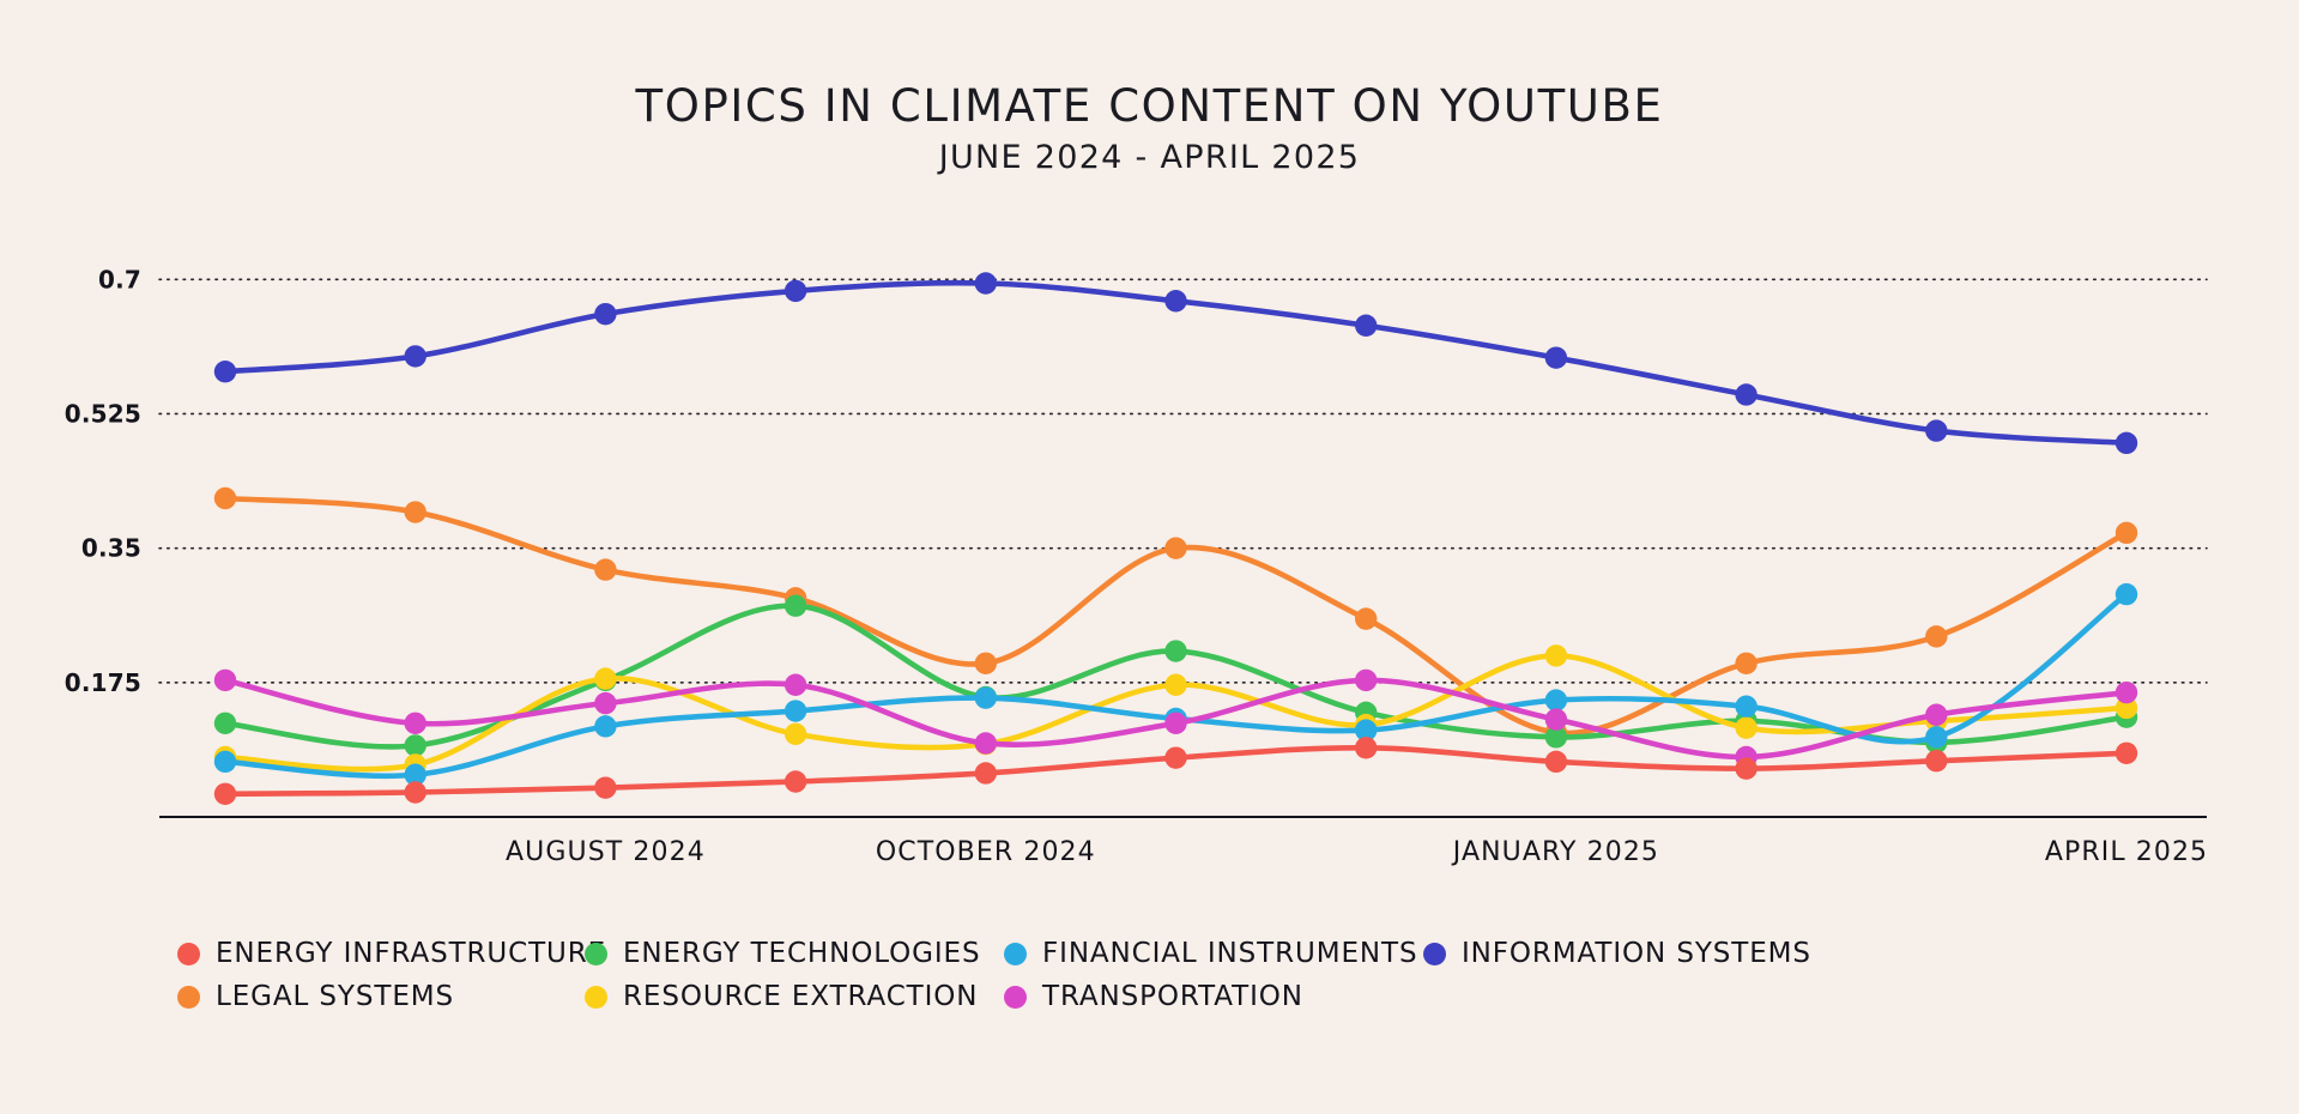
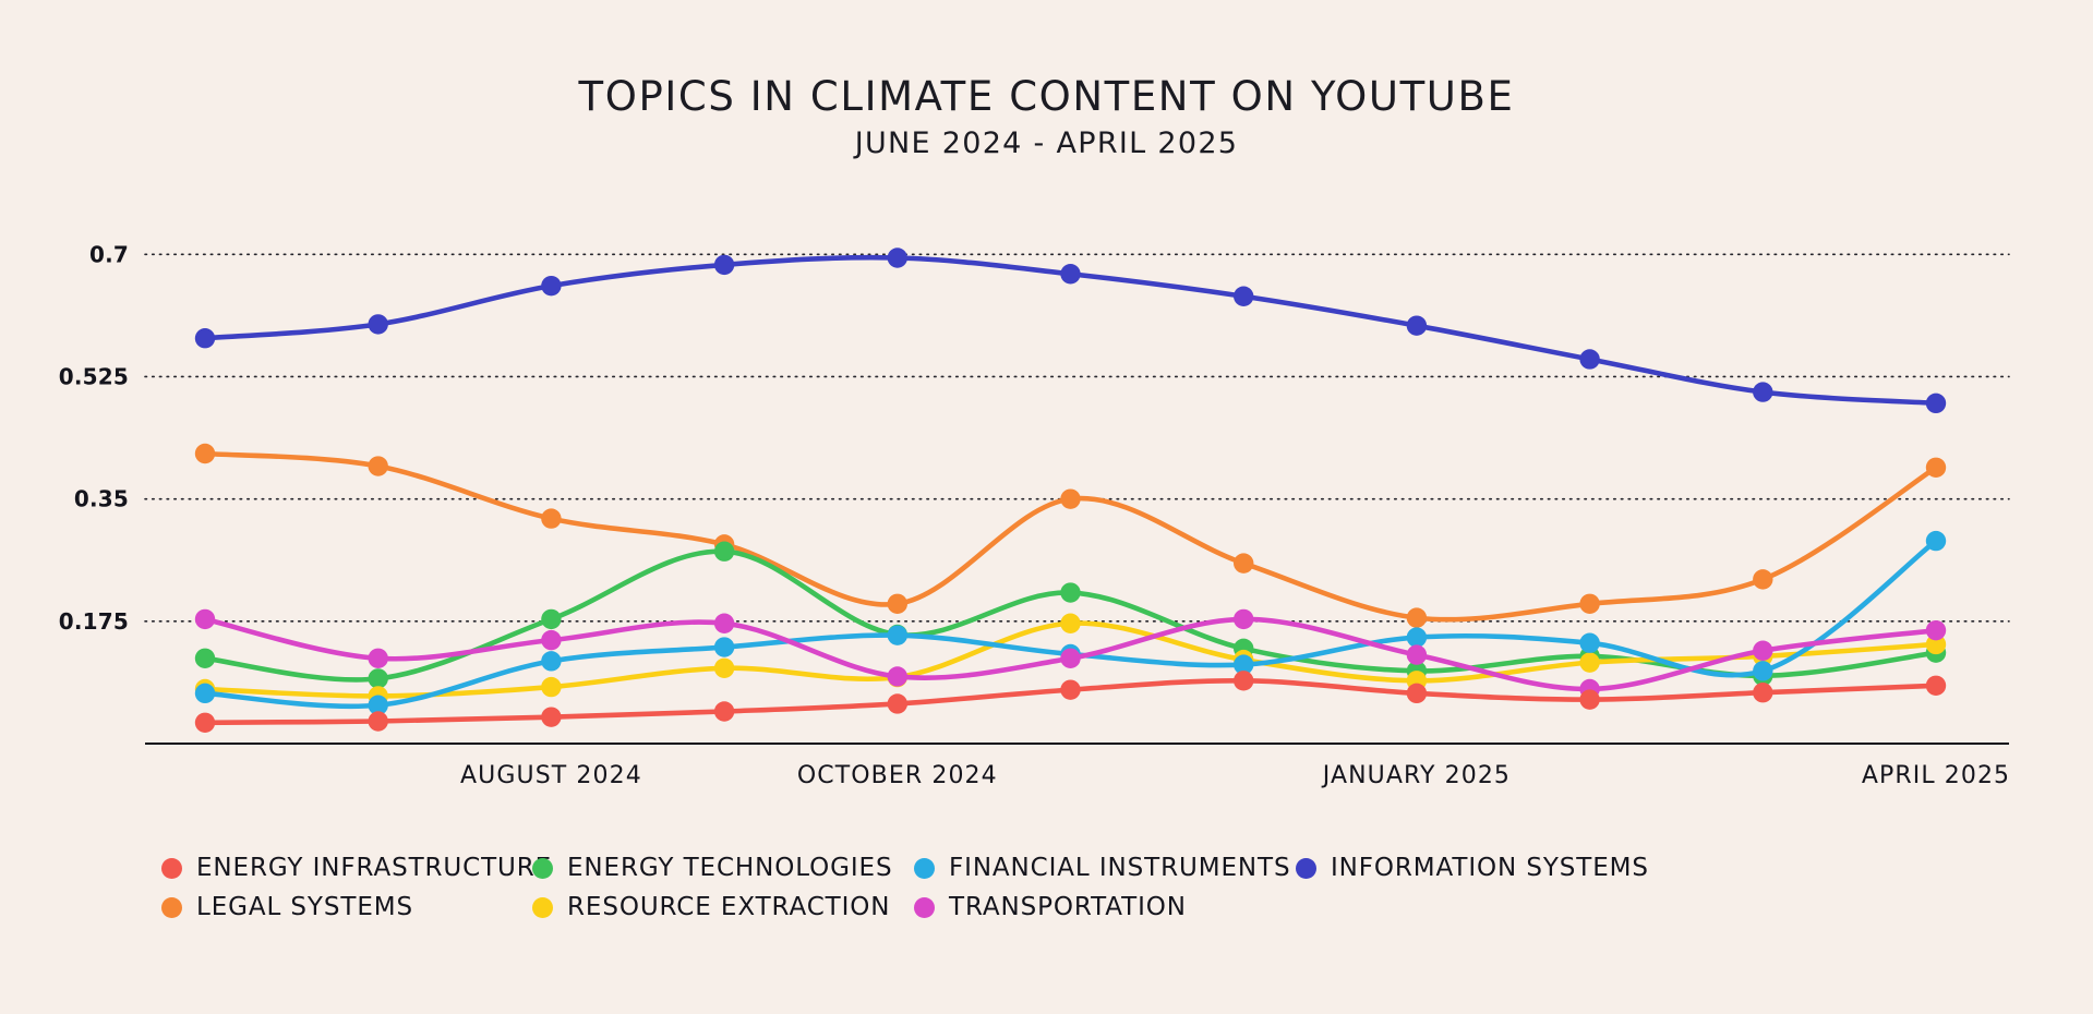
RESOURCE EXTRACTION/AUGUST 2024: 0.18 -> 0.08
LEGAL SYSTEMS/JANUARY 2025: 0.11 -> 0.18
RESOURCE EXTRACTION/JANUARY 2025: 0.21 -> 0.09
LEGAL SYSTEMS/APRIL 2025: 0.37 -> 0.40
